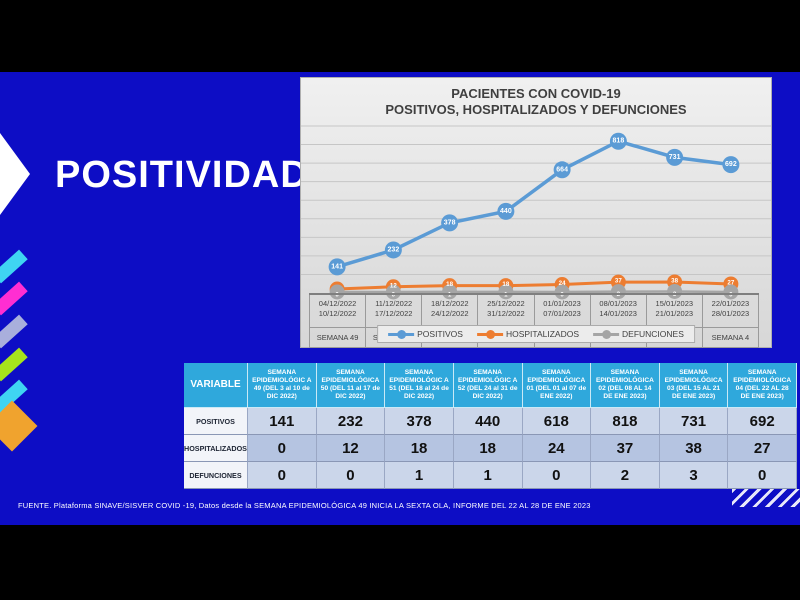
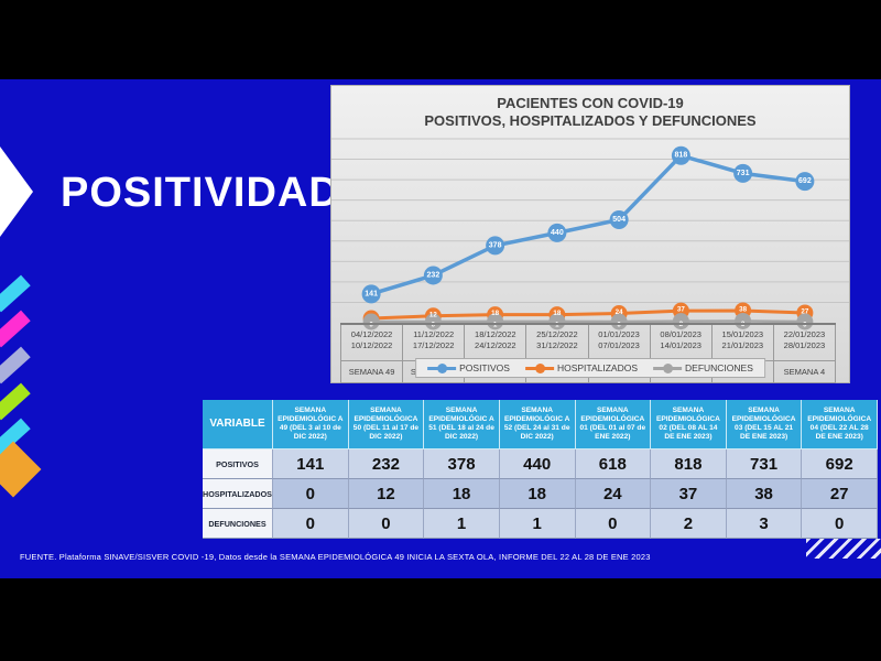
POSITIVOS/SEMANA 1: 664 -> 504
